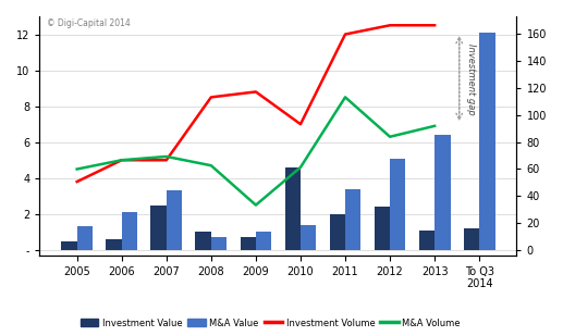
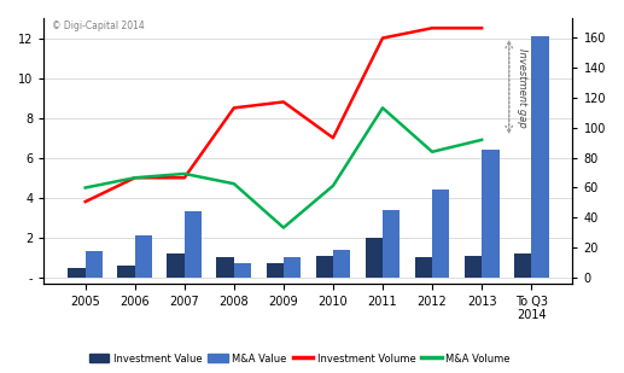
Investment Value/2007: 2.5 -> 1.2
Investment Value/2010: 4.6 -> 1.1
Investment Value/2012: 2.4 -> 1.0
M&A Value/2012: 5.1 -> 4.4
